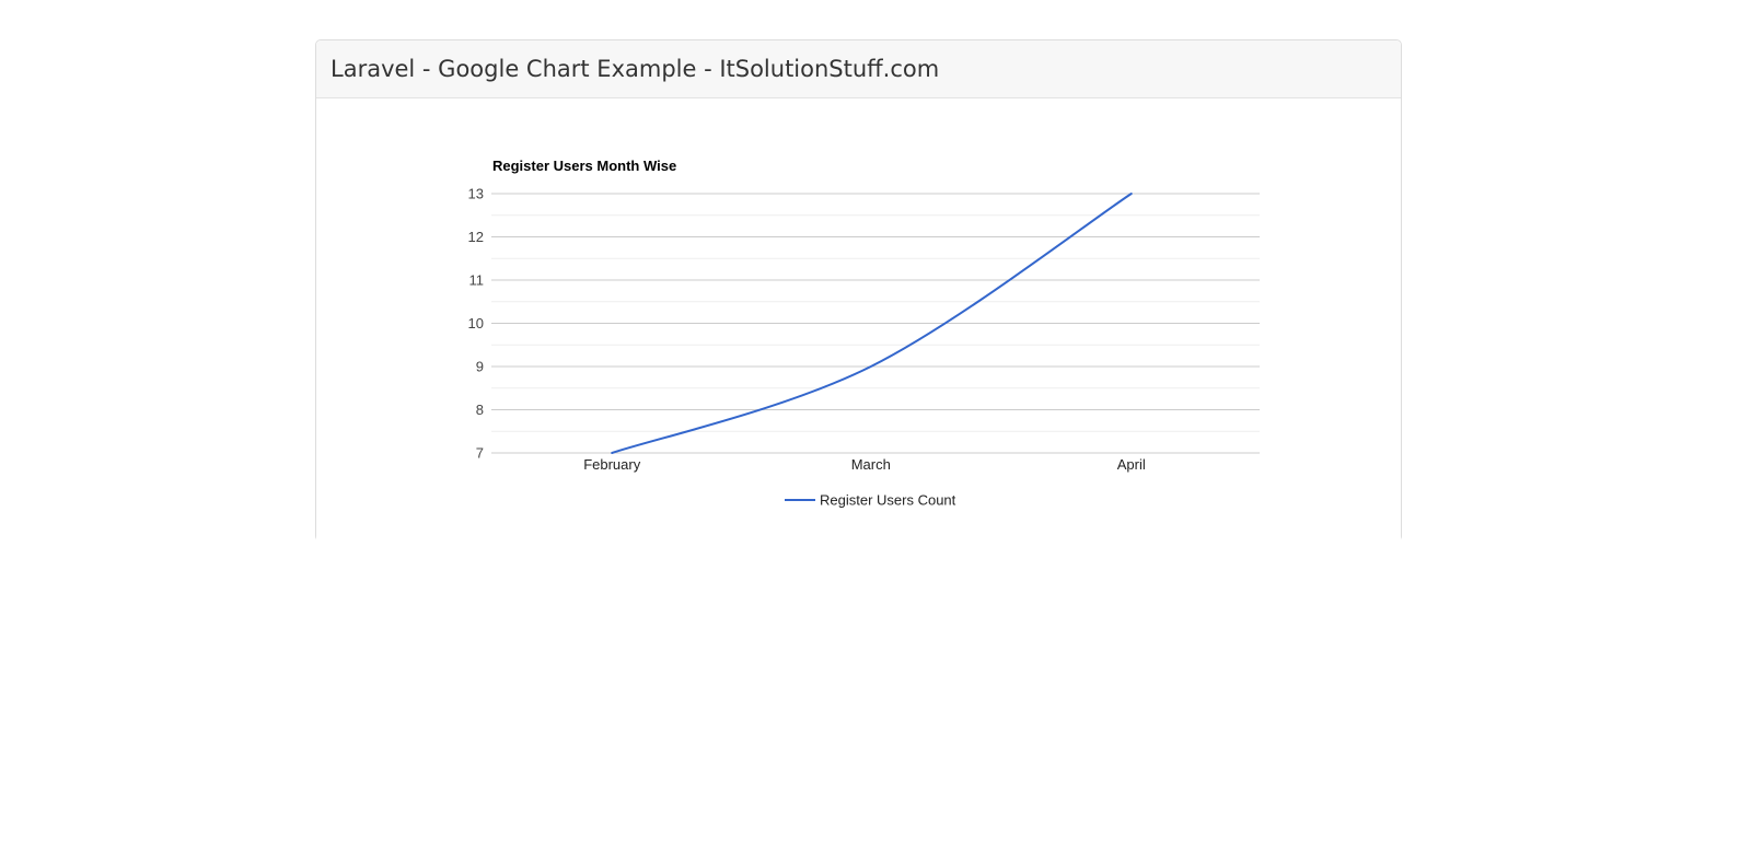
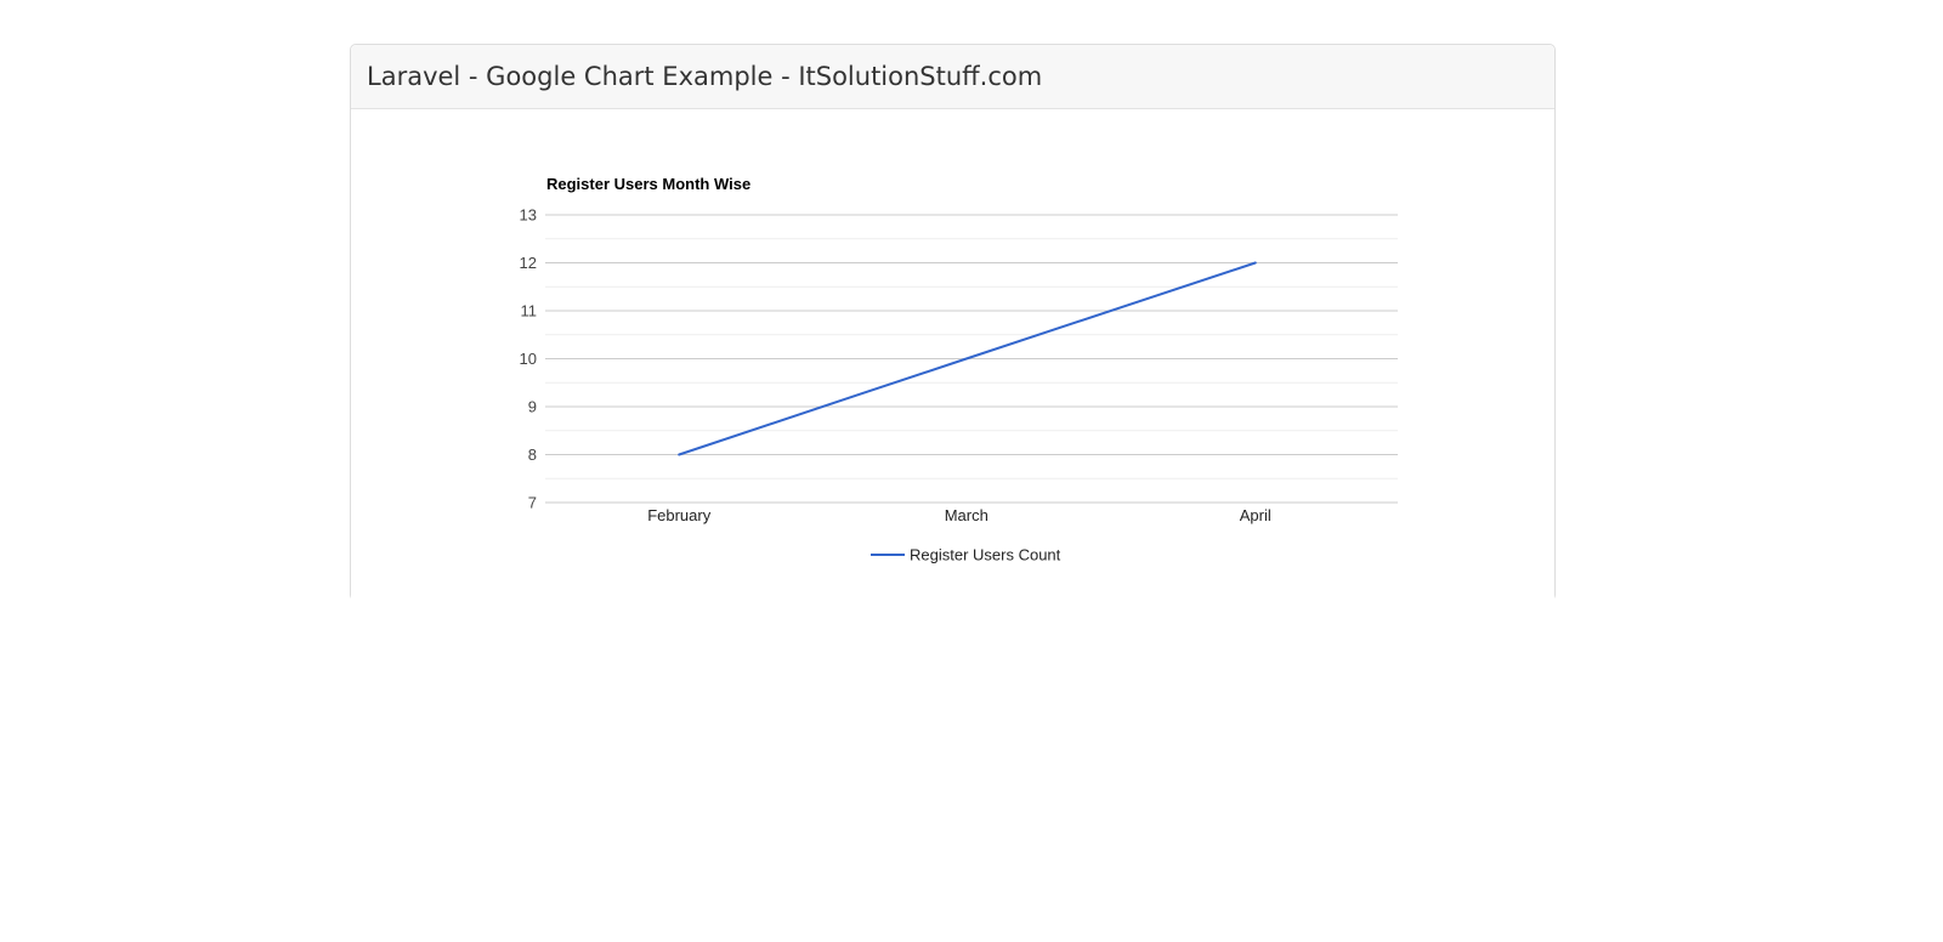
February: 7 -> 8
March: 9 -> 10
April: 13 -> 12
